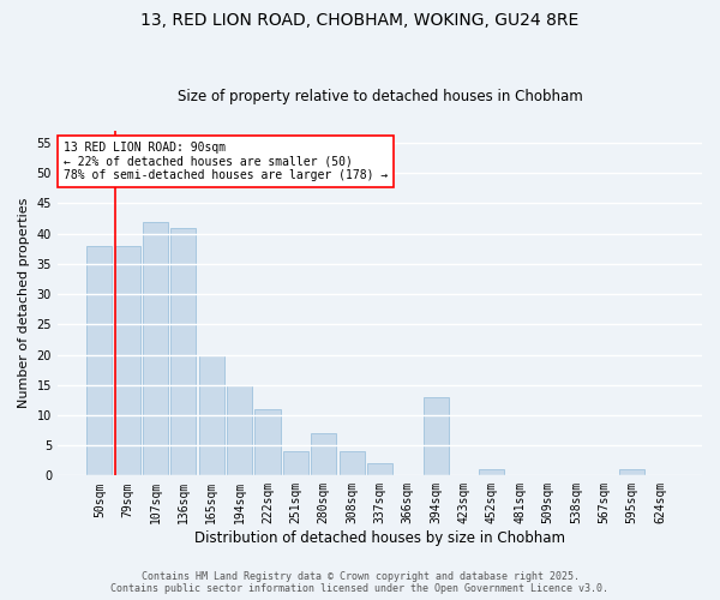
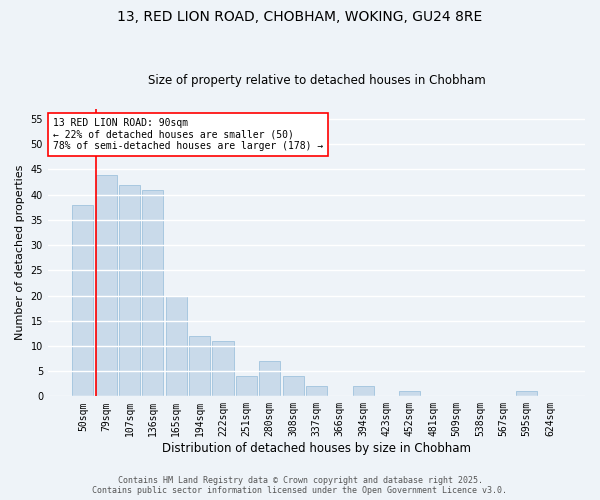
79sqm: 38 -> 44
194sqm: 15 -> 12
394sqm: 13 -> 2
